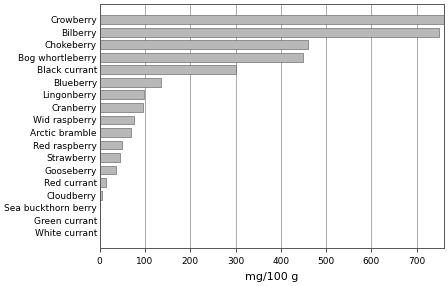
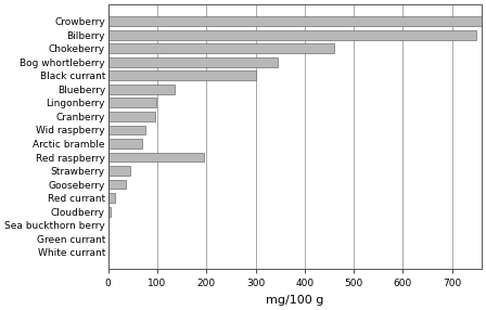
Bog whortleberry: 450 -> 345
Red raspberry: 50 -> 195
